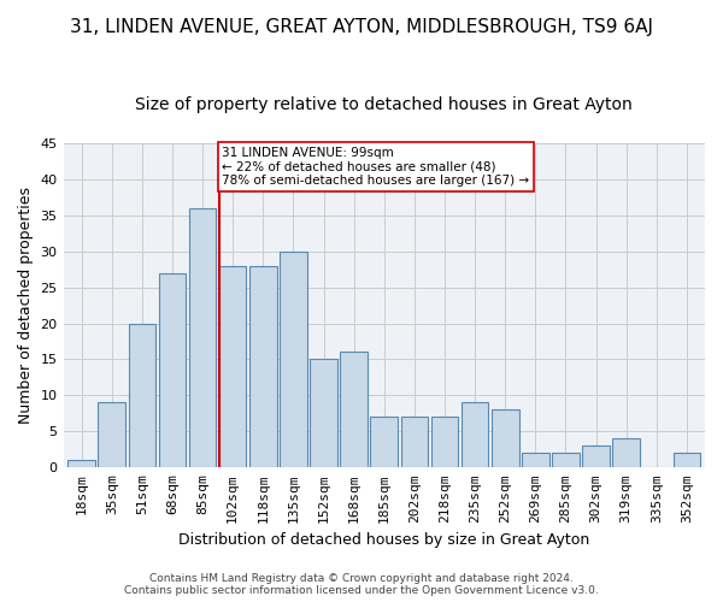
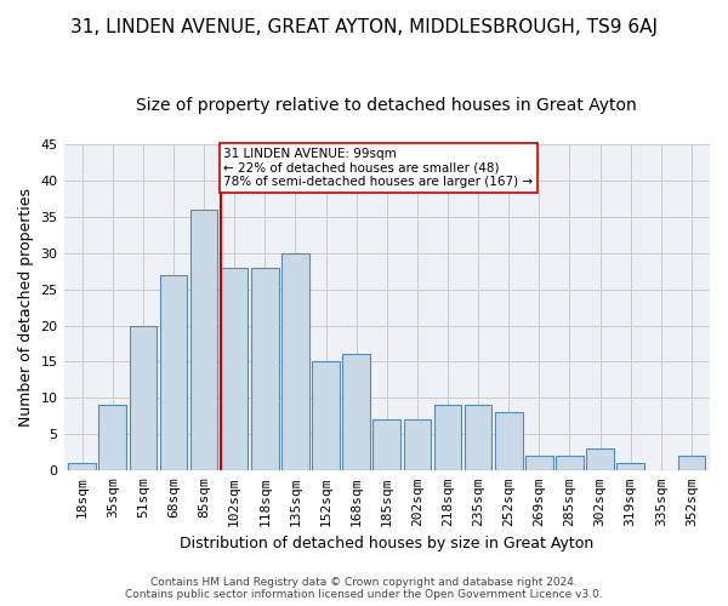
218sqm: 7 -> 9
319sqm: 4 -> 1
